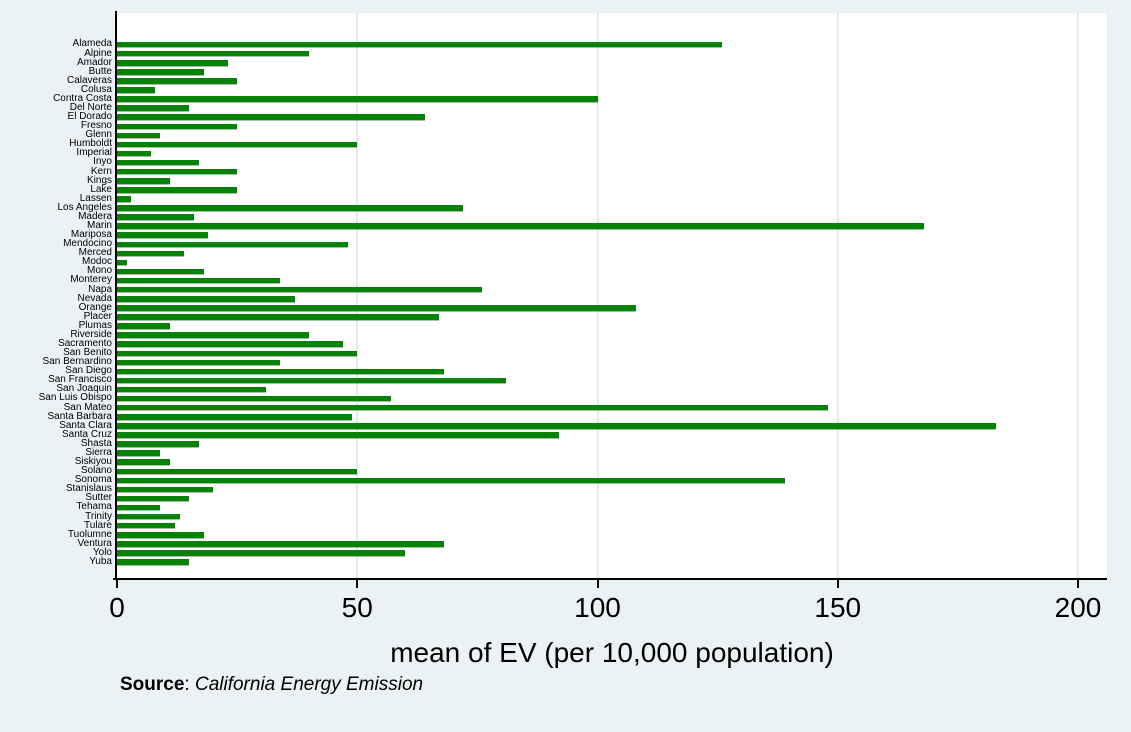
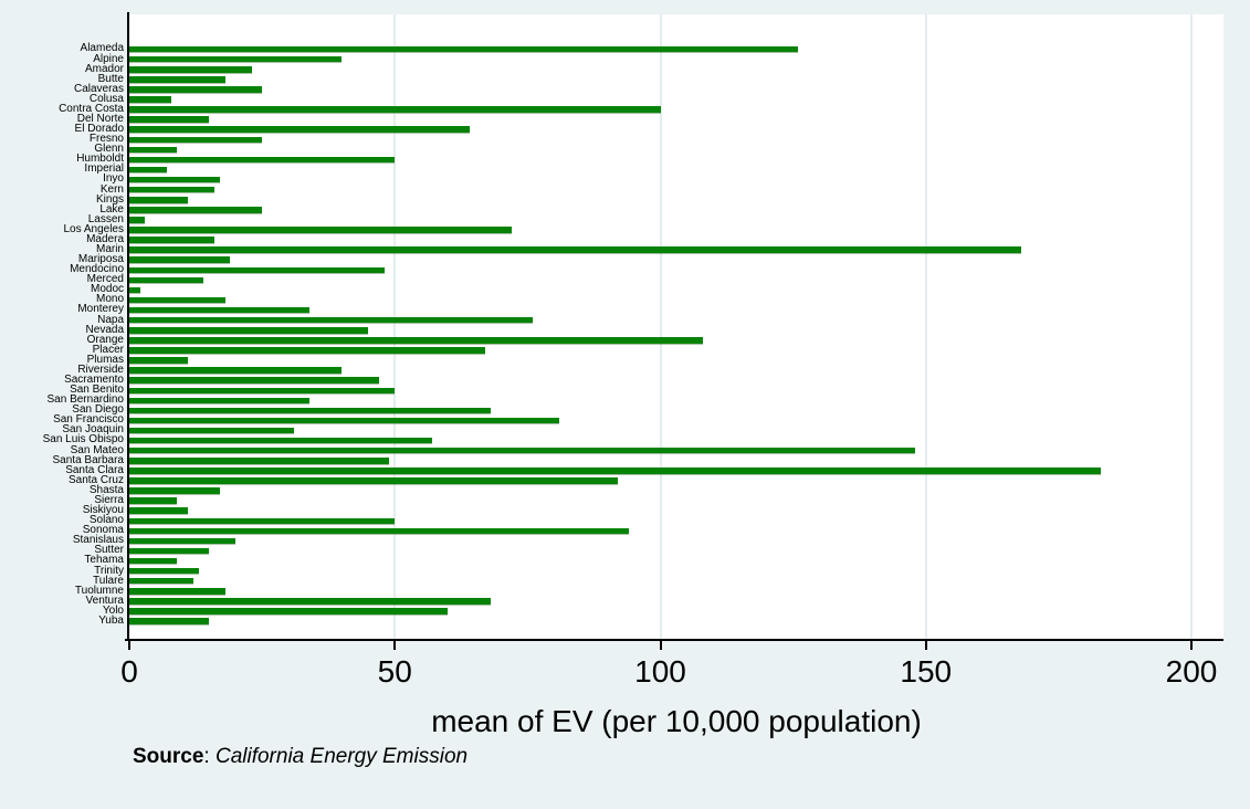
Kern: 25 -> 16
Nevada: 37 -> 45
Sonoma: 139 -> 94
